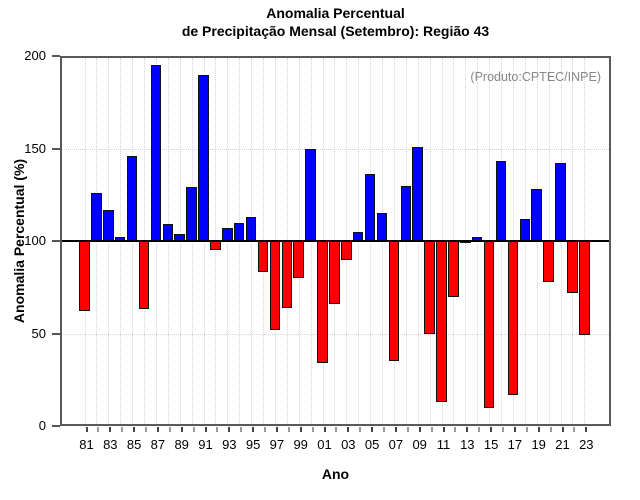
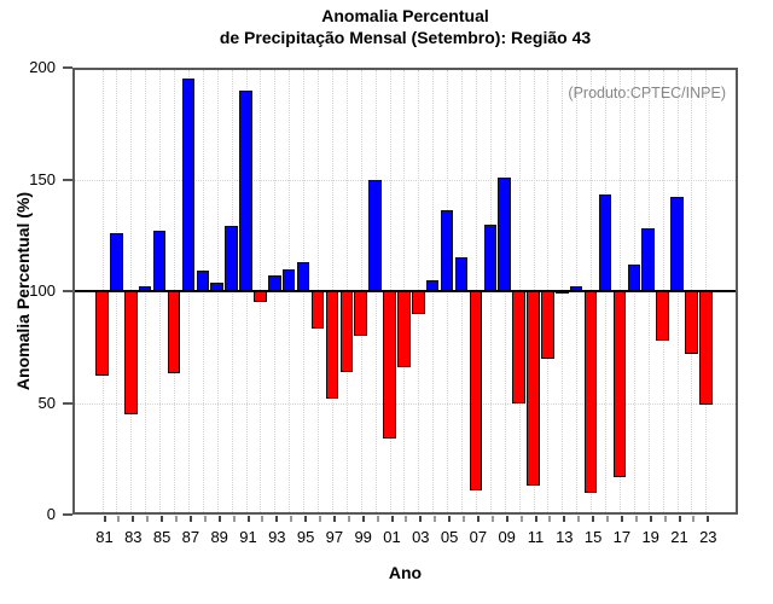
83: 117 -> 45
85: 146 -> 127
07: 35 -> 11
